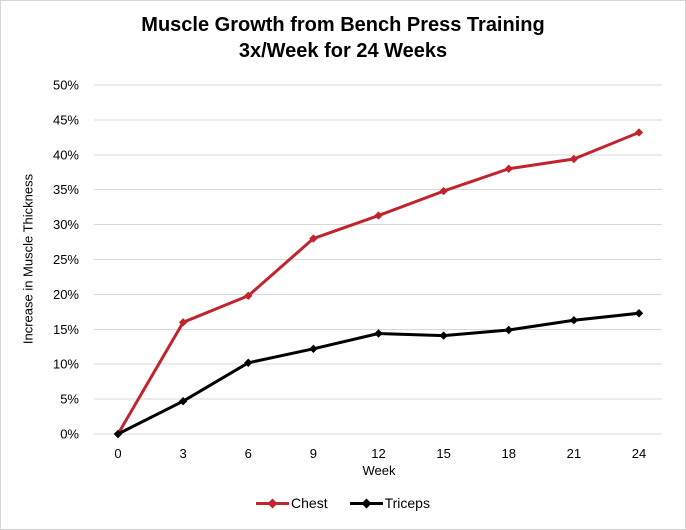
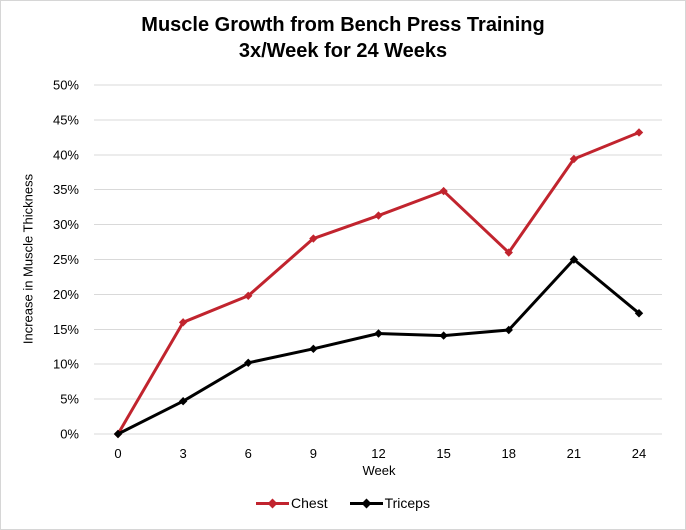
Chest/18: 38% -> 26%
Triceps/21: 16% -> 25%
